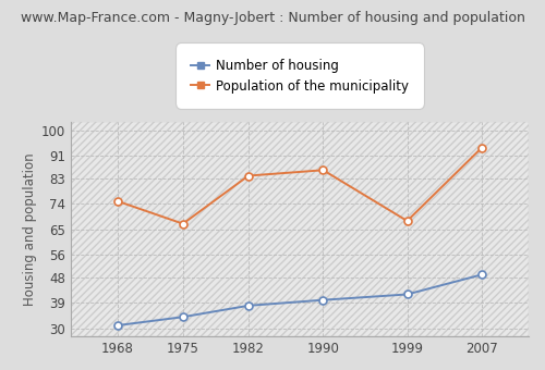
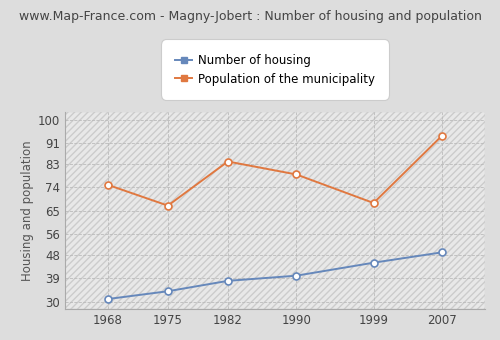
Population of the municipality/1990: 86 -> 79
Number of housing/1999: 42 -> 45
